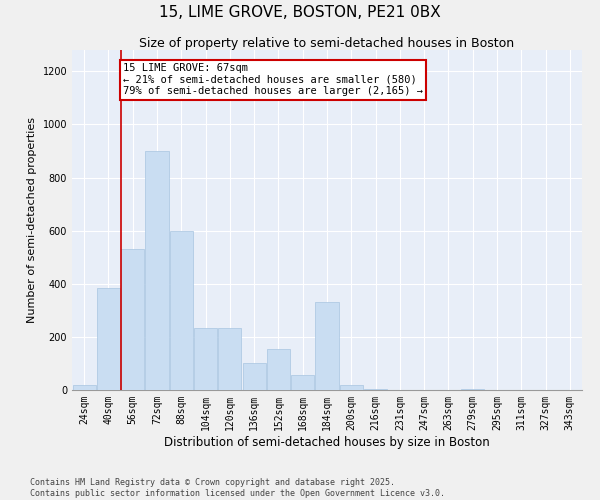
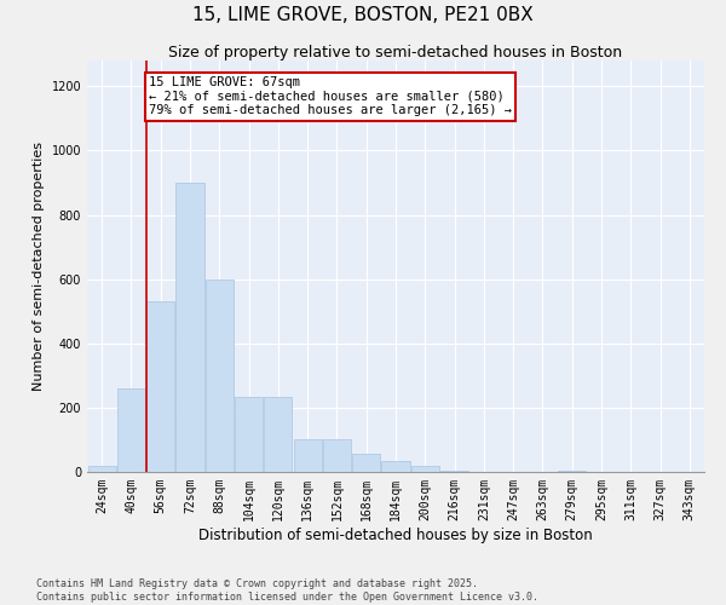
40sqm: 385 -> 260
152sqm: 155 -> 100
184sqm: 330 -> 35
